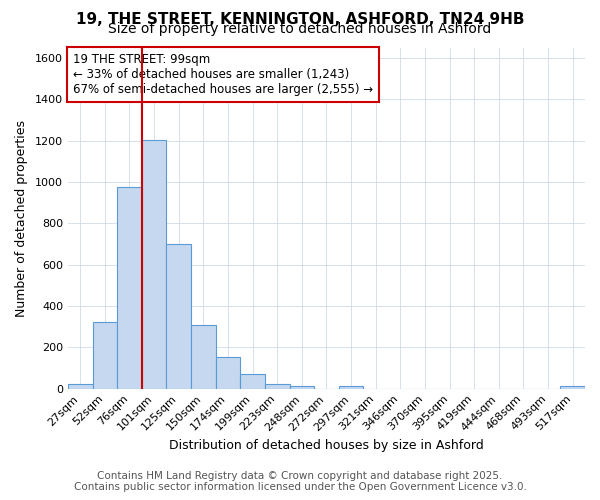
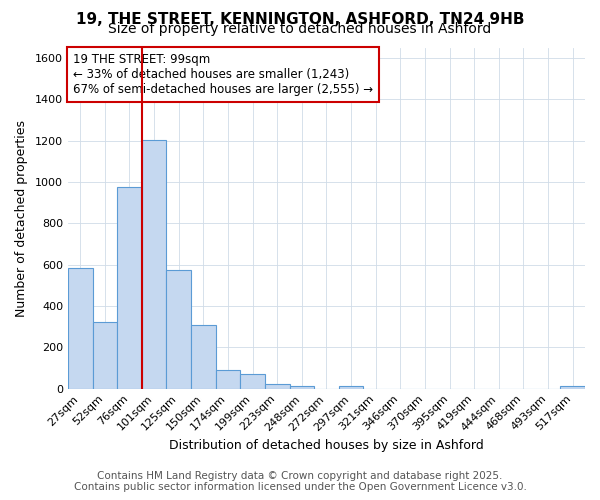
27sqm: 25 -> 585
125sqm: 700 -> 575
174sqm: 155 -> 90
